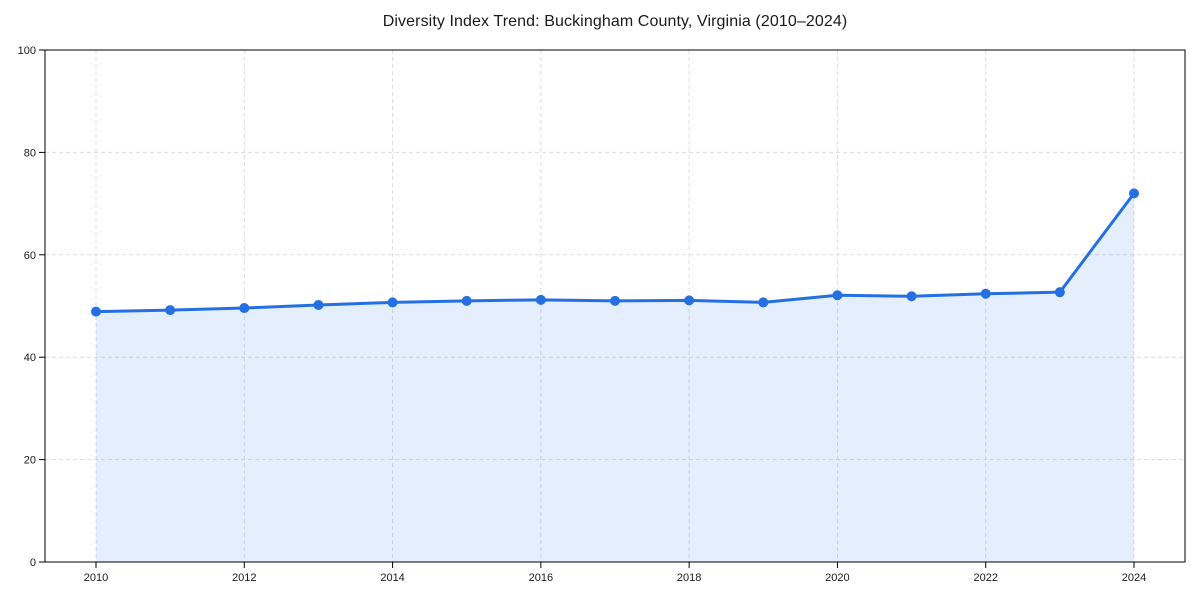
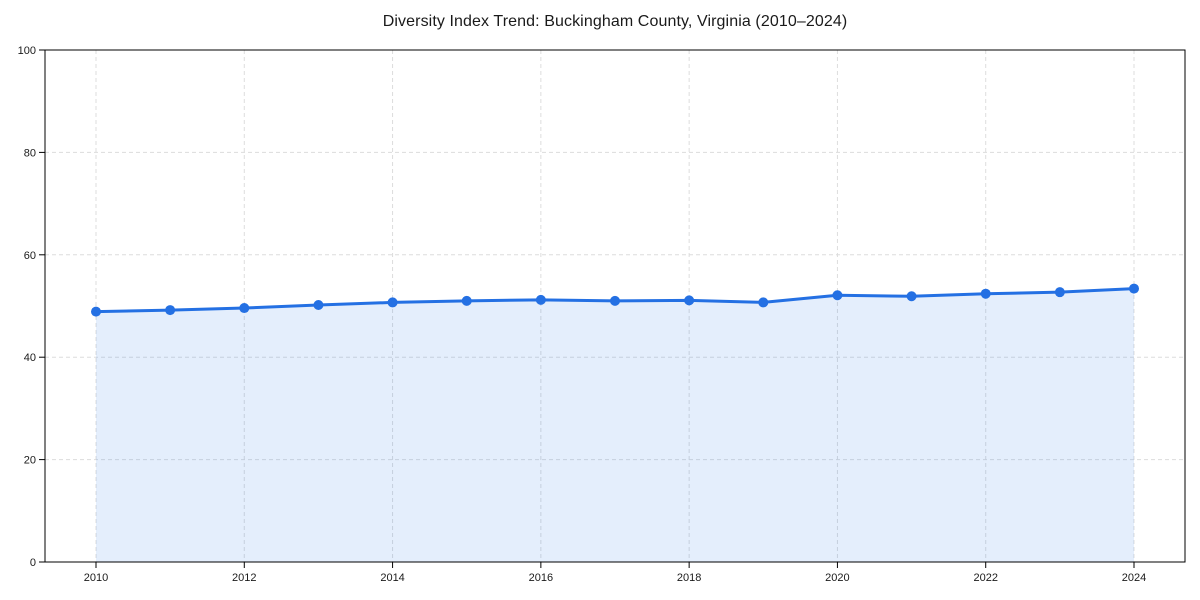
2024: 72 -> 53
